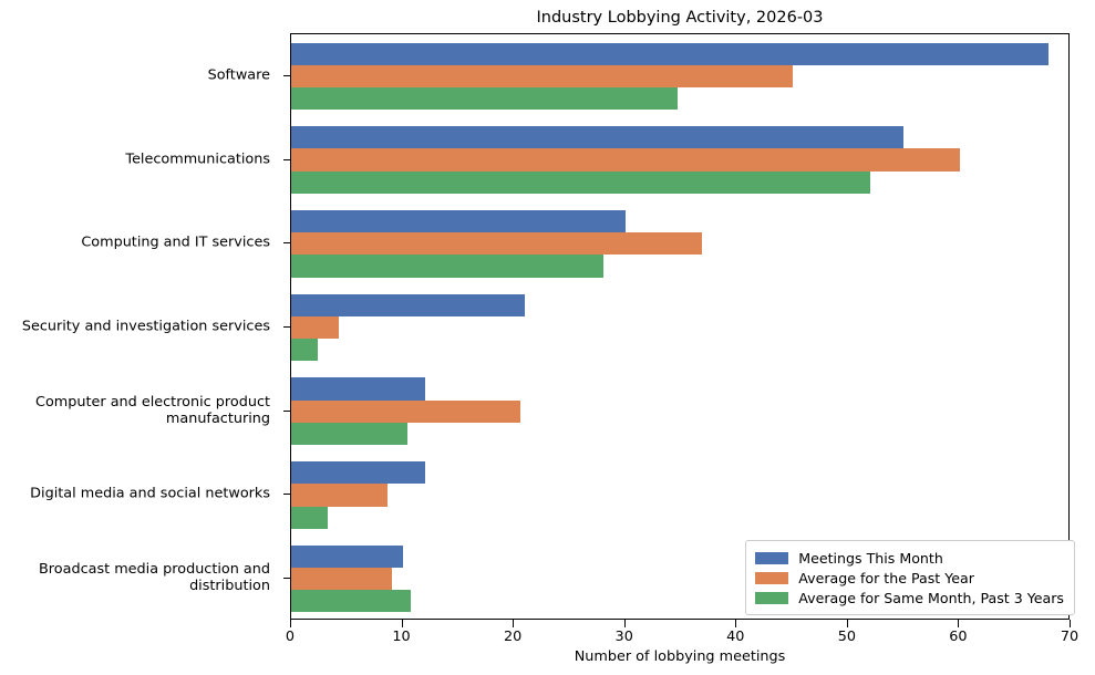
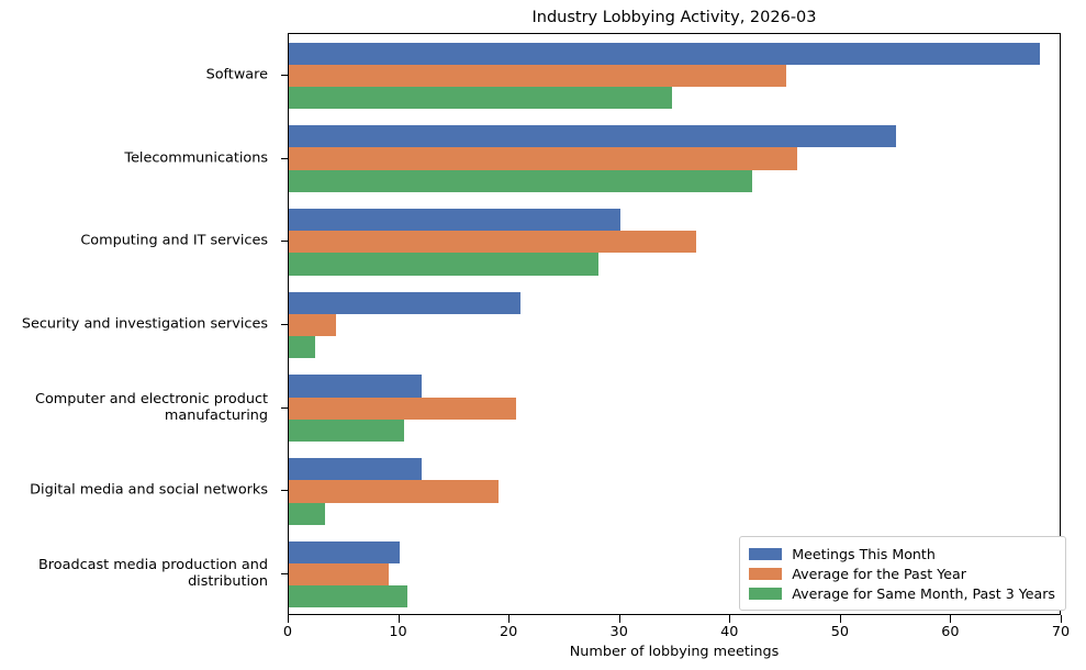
Average for the Past Year/Telecommunications: 60 -> 46
Average for Same Month, Past 3 Years/Telecommunications: 52 -> 42
Average for the Past Year/Digital media and social networks: 9 -> 19
